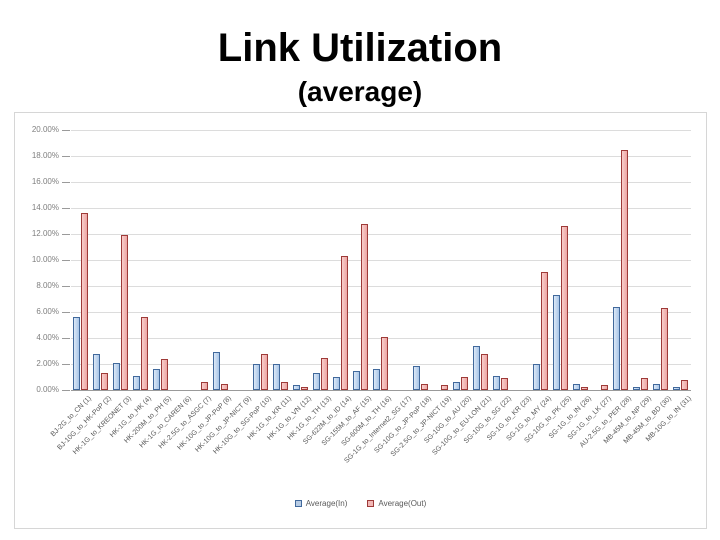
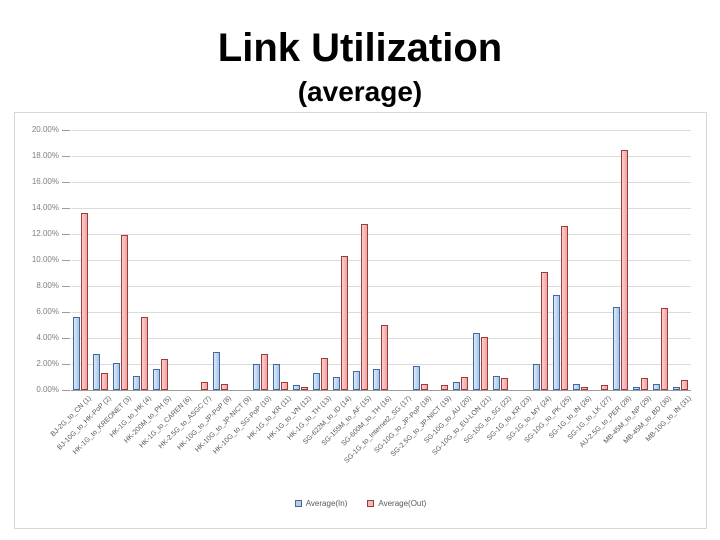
Average(Out)/SG-600M_to_TH (16): 4.1% -> 5.0%
Average(In)/SG-10G_to_EU-LON (21): 3.4% -> 4.4%
Average(Out)/SG-10G_to_EU-LON (21): 2.8% -> 4.1%
